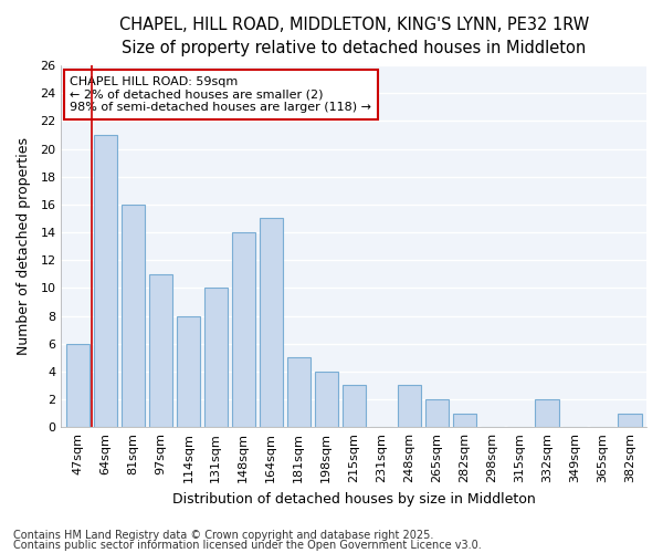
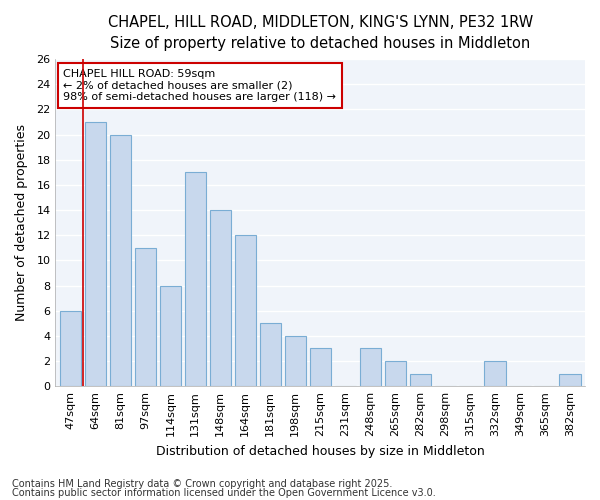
81sqm: 16 -> 20
131sqm: 10 -> 17
164sqm: 15 -> 12
